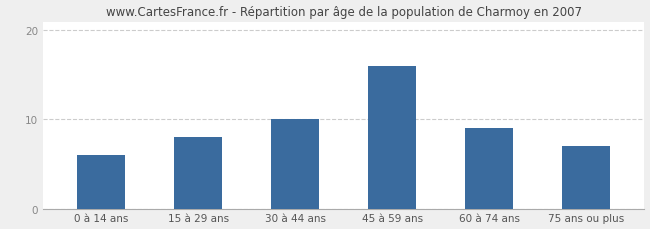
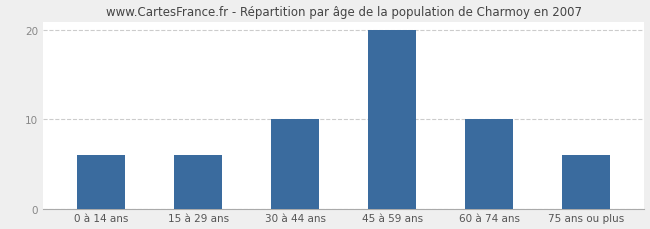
15 à 29 ans: 8 -> 6
45 à 59 ans: 16 -> 20
60 à 74 ans: 9 -> 10
75 ans ou plus: 7 -> 6
